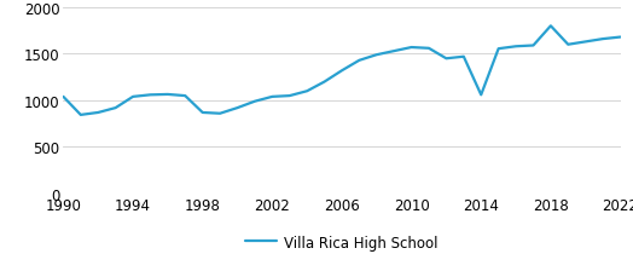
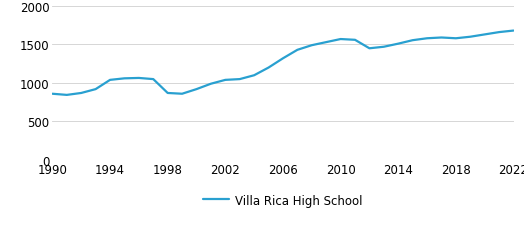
1990: 1040 -> 860
2014: 1060 -> 1510
2018: 1800 -> 1580
